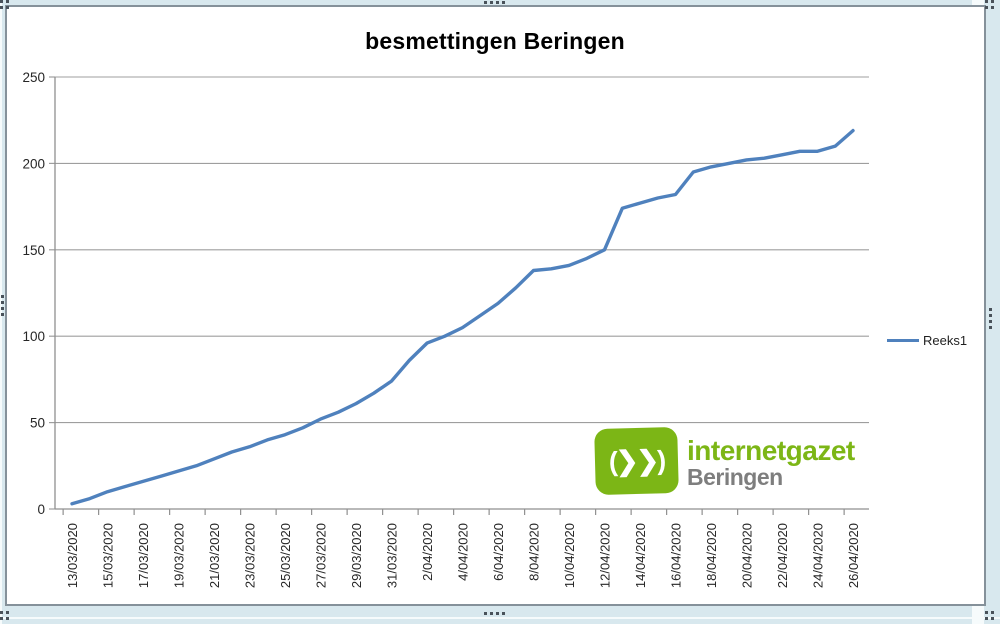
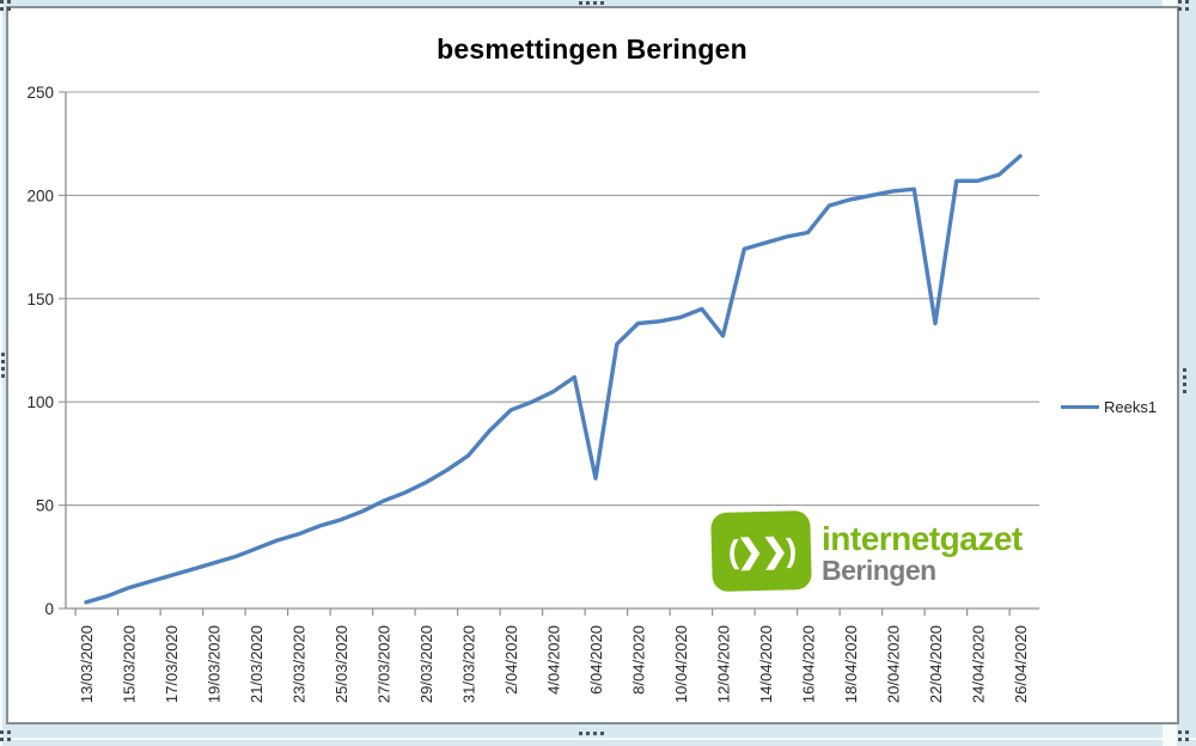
6/04/2020: 119 -> 63
12/04/2020: 150 -> 132
22/04/2020: 205 -> 138
